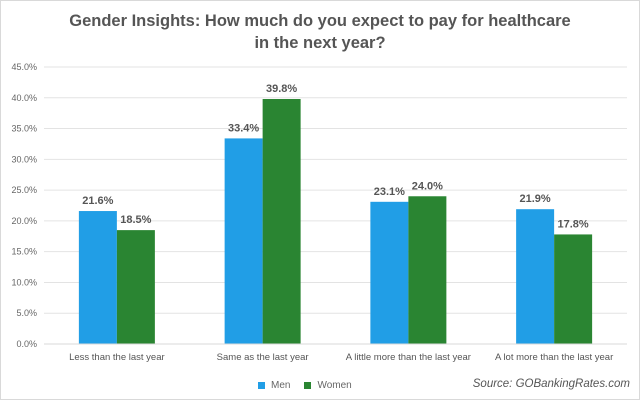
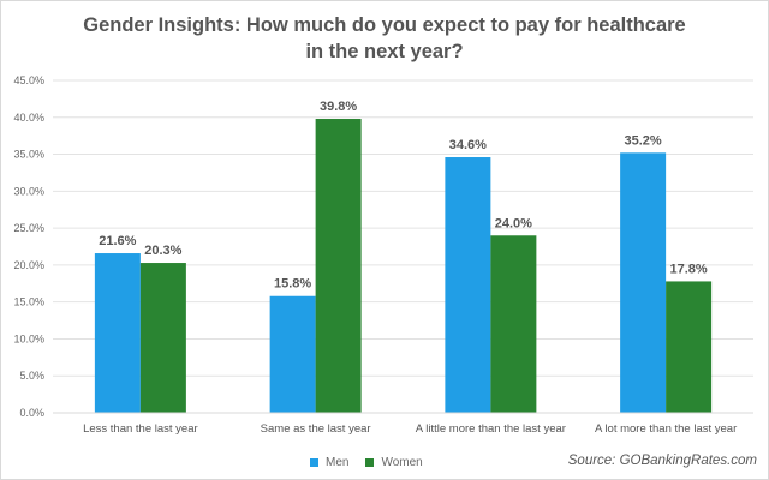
Women/Less than the last year: 18.5% -> 20.3%
Men/Same as the last year: 33.4% -> 15.8%
Men/A little more than the last year: 23.1% -> 34.6%
Men/A lot more than the last year: 21.9% -> 35.2%
